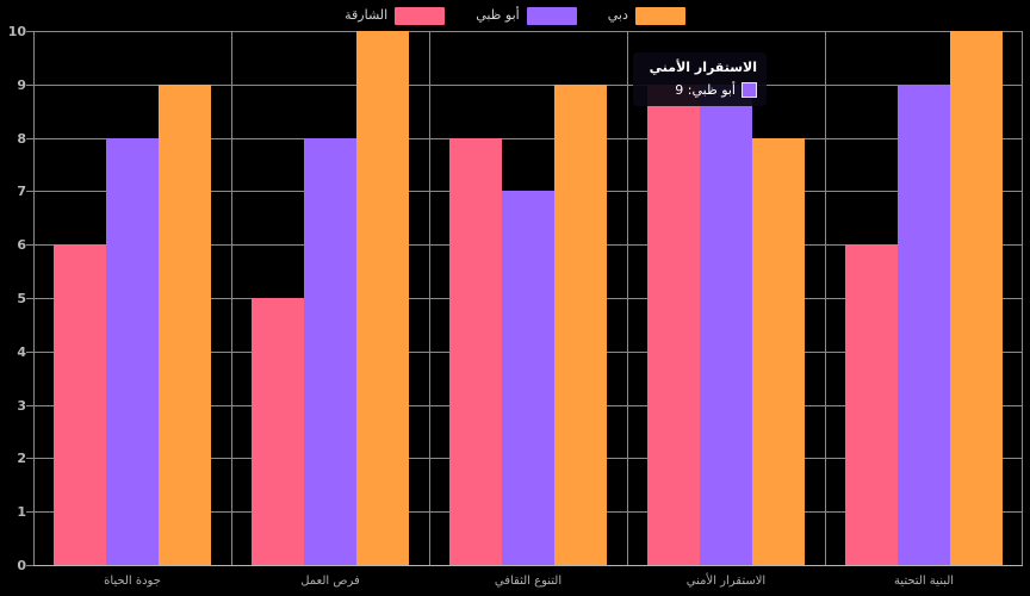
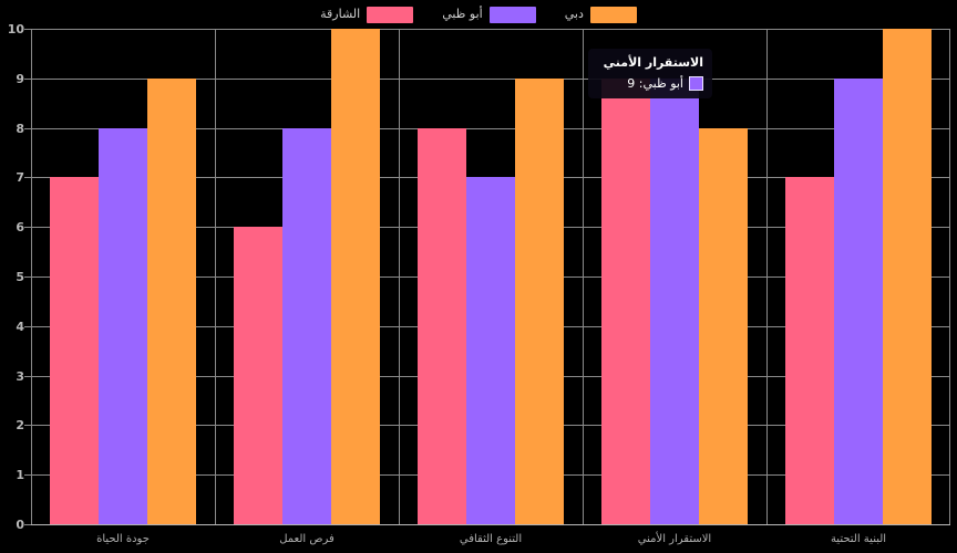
الشارقة/جودة الحياة: 6 -> 7
الشارقة/فرص العمل: 5 -> 6
الشارقة/البنية التحتية: 6 -> 7
